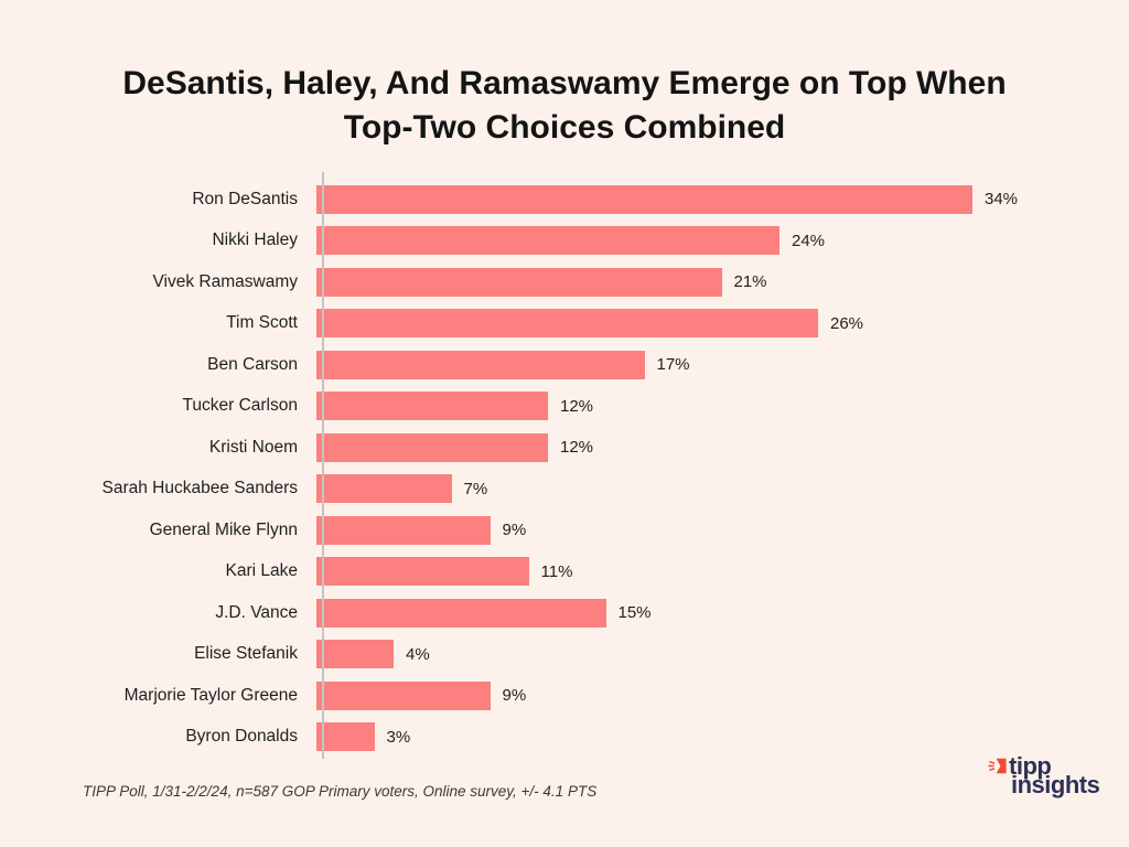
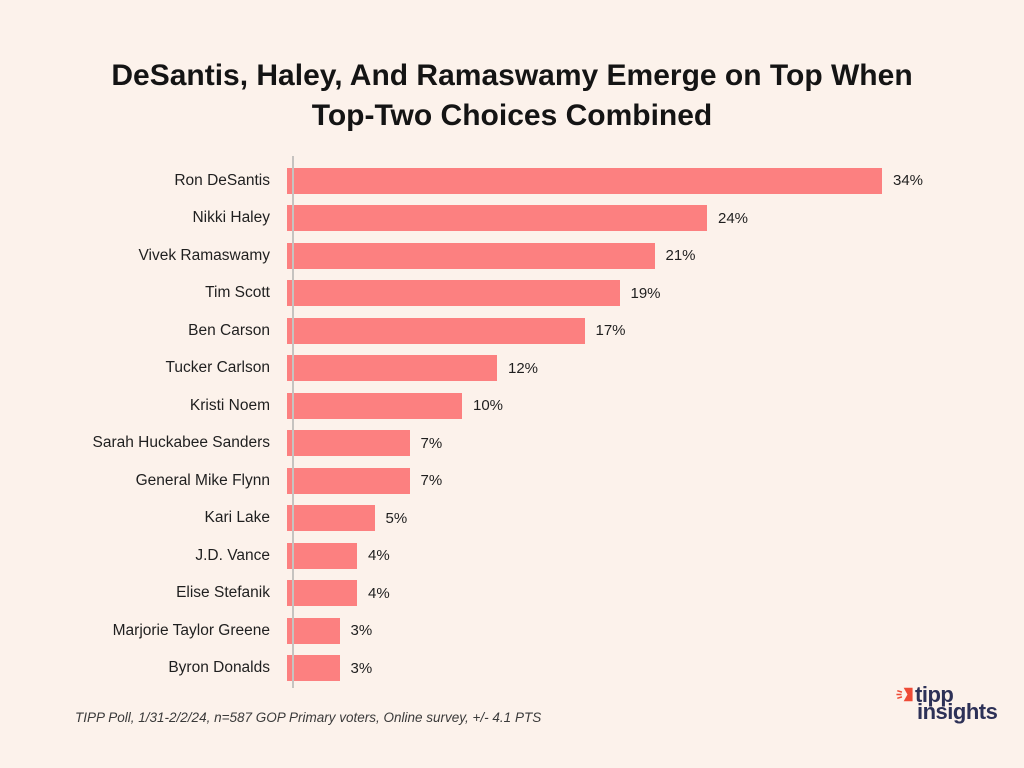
Tim Scott: 26% -> 19%
Kristi Noem: 12% -> 10%
General Mike Flynn: 9% -> 7%
Kari Lake: 11% -> 5%
J.D. Vance: 15% -> 4%
Marjorie Taylor Greene: 9% -> 3%
